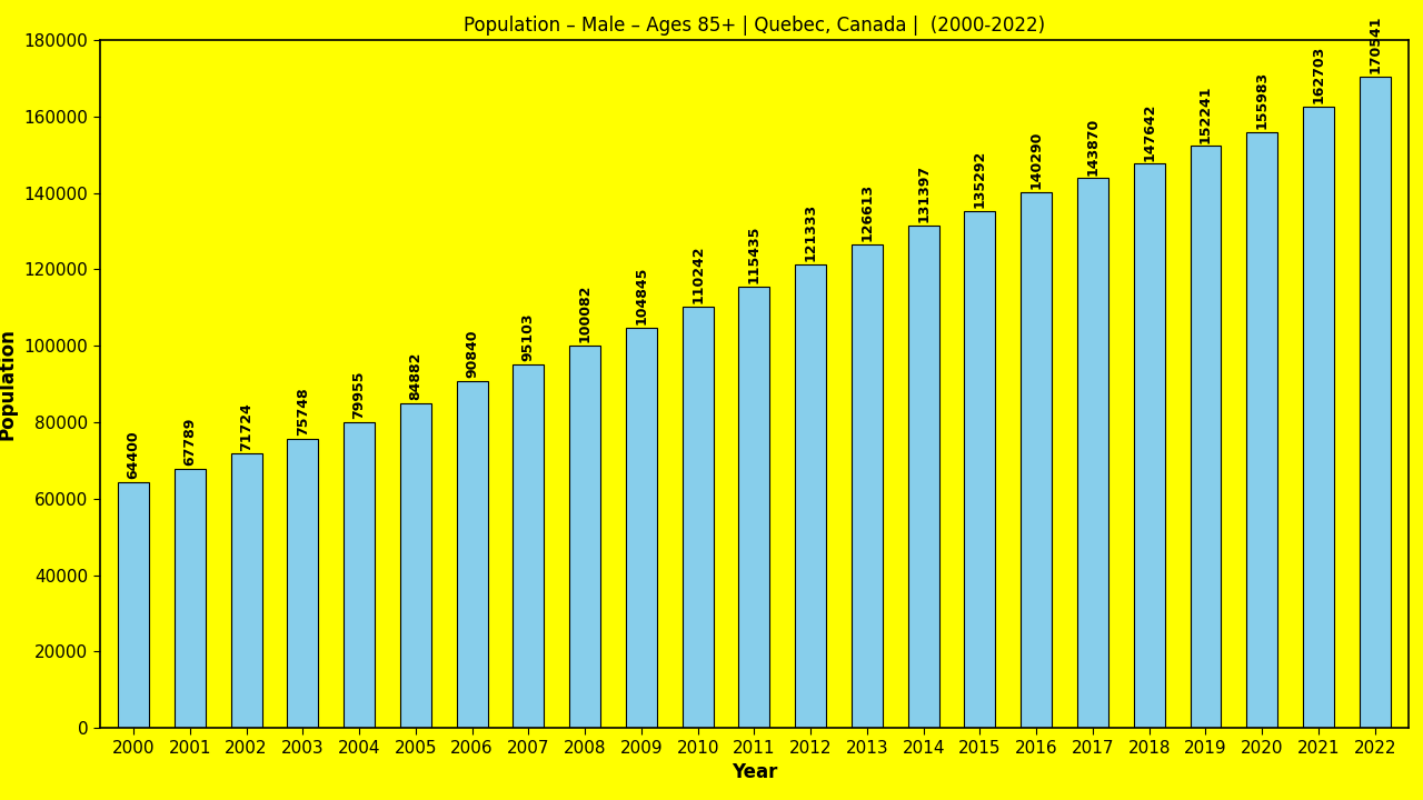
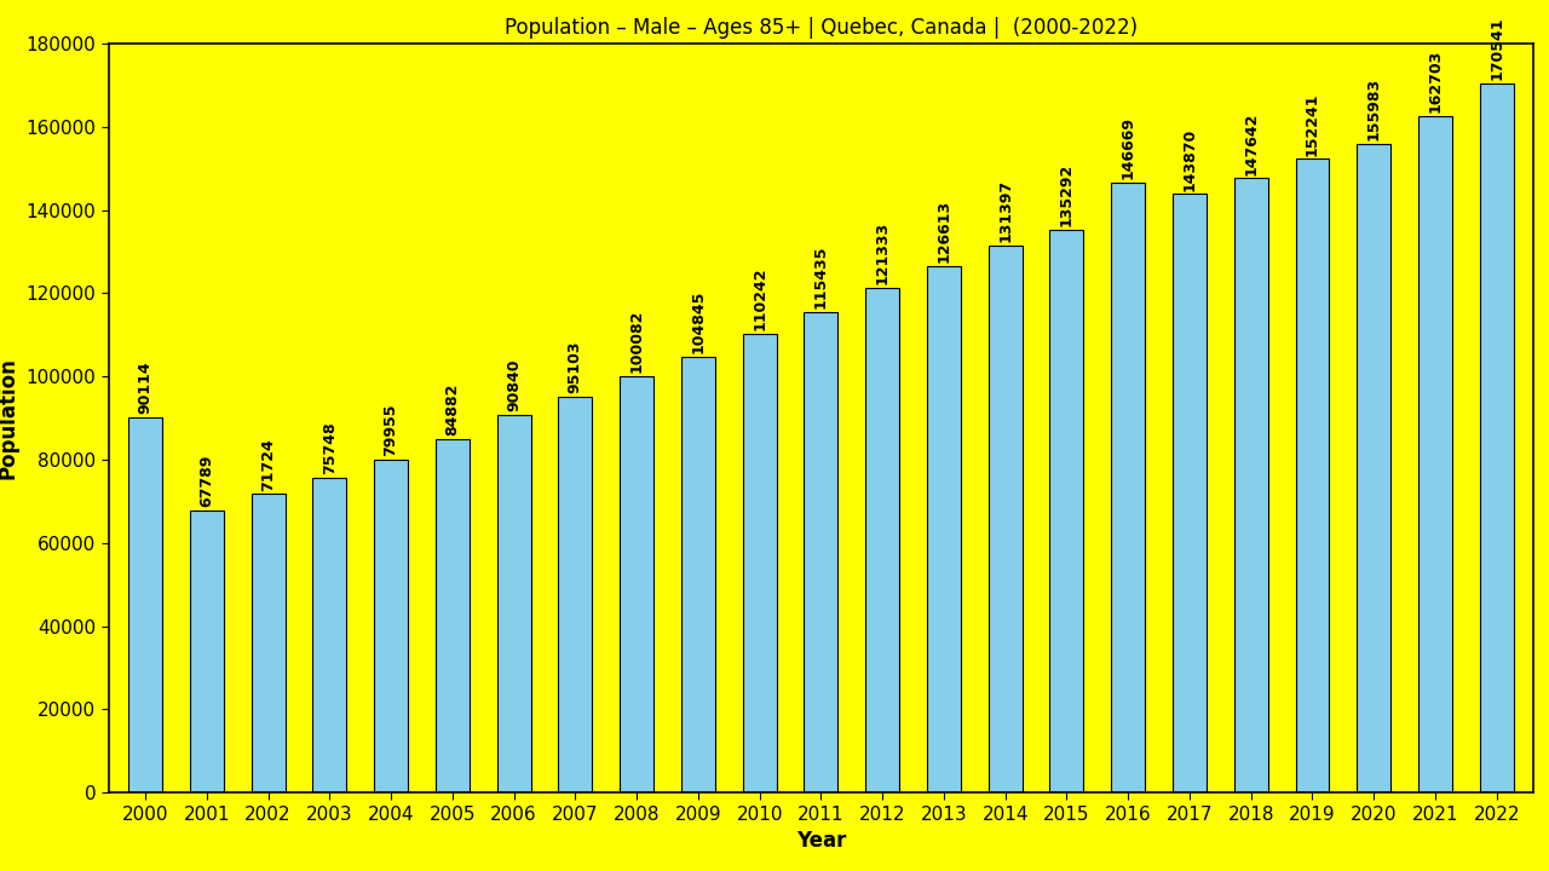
2000: 64400 -> 90114
2016: 140290 -> 146669
